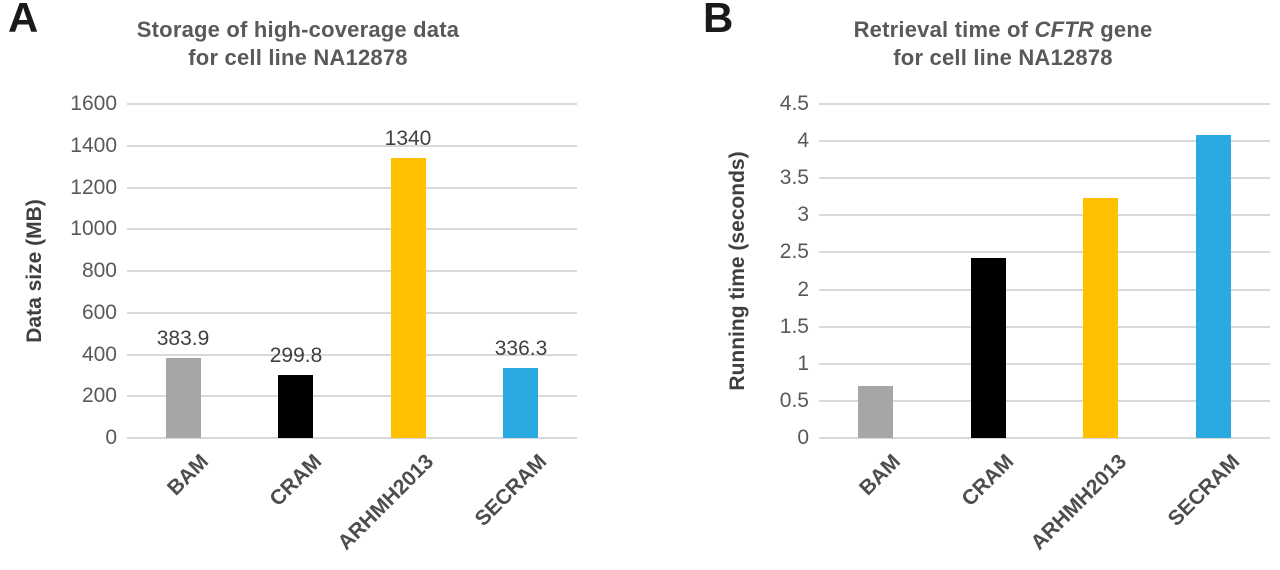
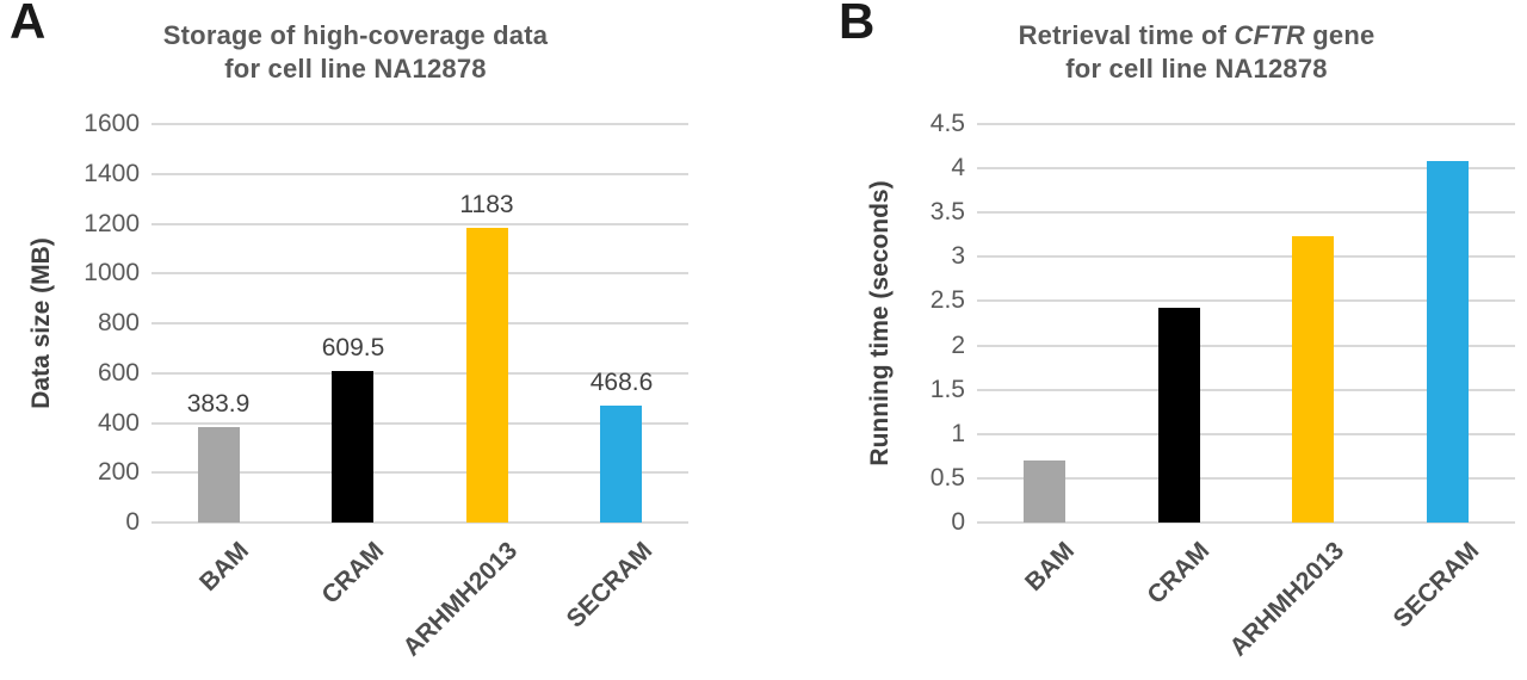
Storage of high-coverage data for cell line NA12878/CRAM: 299.8 -> 609.5
Storage of high-coverage data for cell line NA12878/ARHMH2013: 1340 -> 1183
Storage of high-coverage data for cell line NA12878/SECRAM: 336.3 -> 468.6
